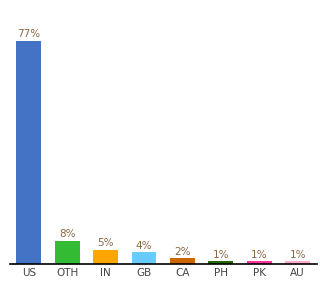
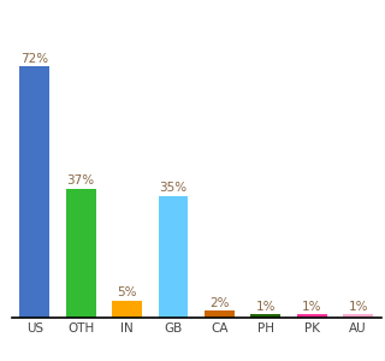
US: 77% -> 72%
OTH: 8% -> 37%
GB: 4% -> 35%
